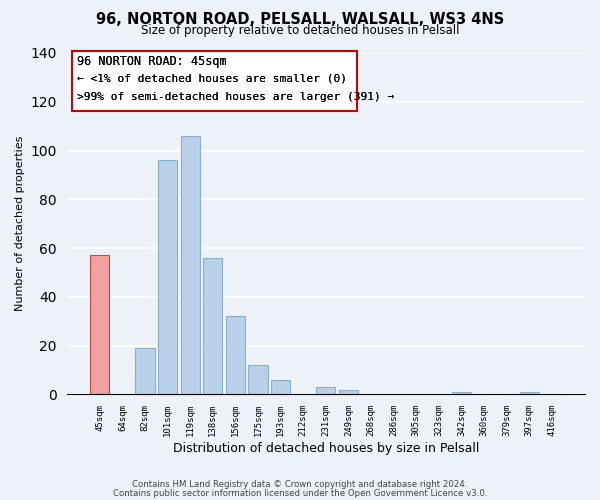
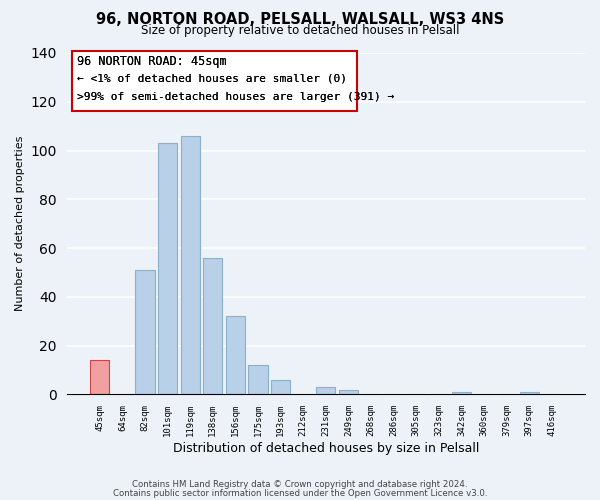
45sqm: 57 -> 14
82sqm: 19 -> 51
101sqm: 96 -> 103
